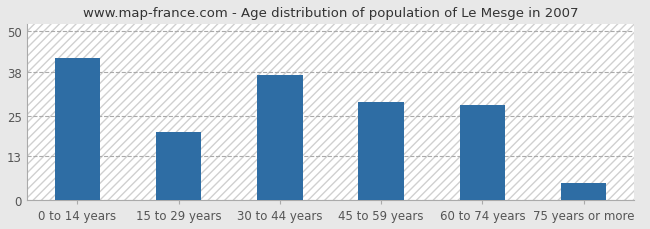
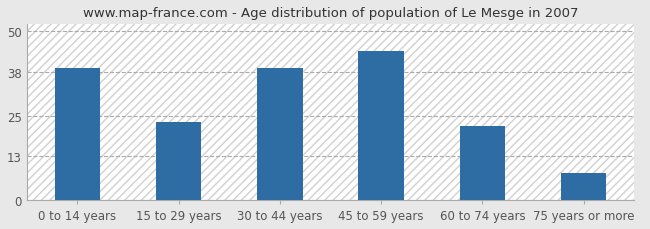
0 to 14 years: 42 -> 39
15 to 29 years: 20 -> 23
30 to 44 years: 37 -> 39
45 to 59 years: 29 -> 44
60 to 74 years: 28 -> 22
75 years or more: 5 -> 8
